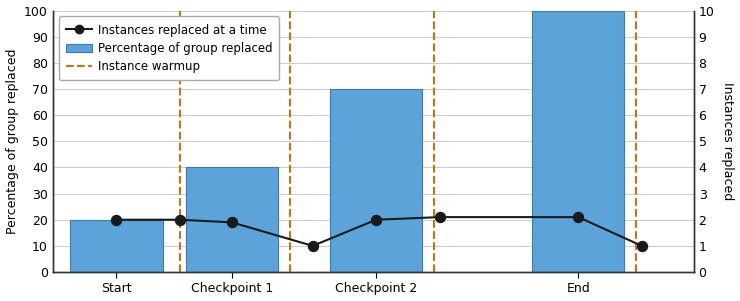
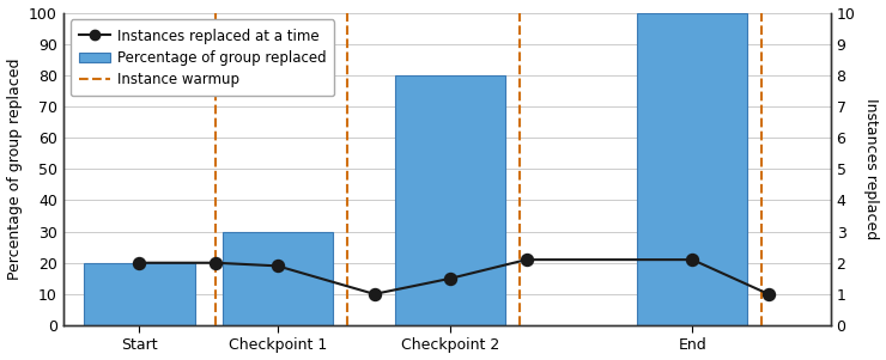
Percentage of group replaced/Checkpoint 1: 40 -> 30
Percentage of group replaced/Checkpoint 2: 70 -> 80
Instances replaced at a time/Checkpoint 2: 20 -> 15
